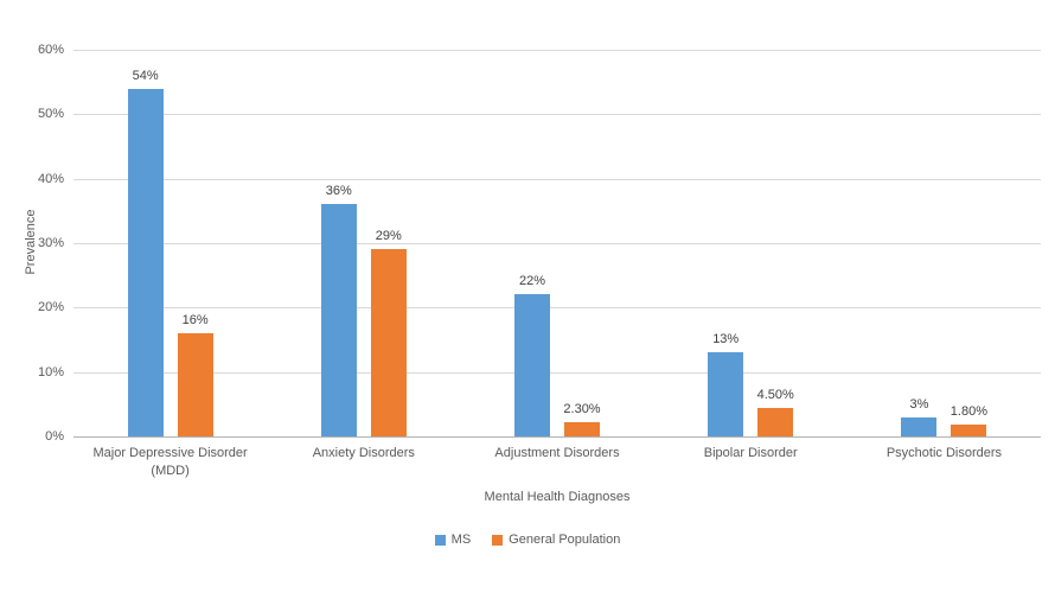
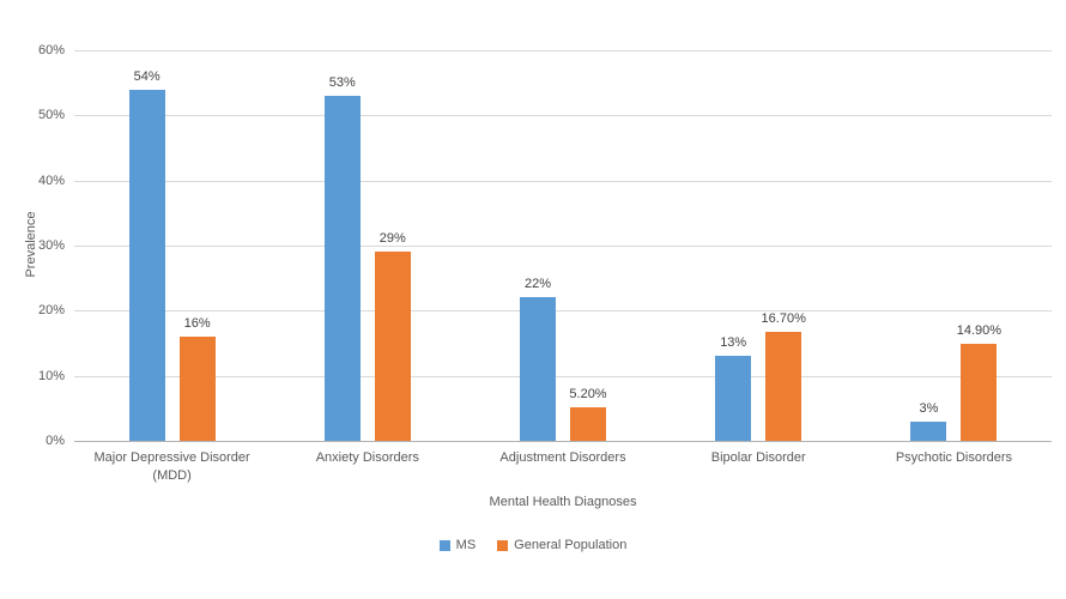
MS/Anxiety Disorders: 36% -> 53%
General Population/Adjustment Disorders: 2.30% -> 5.20%
General Population/Bipolar Disorder: 4.50% -> 16.70%
General Population/Psychotic Disorders: 1.80% -> 14.90%
